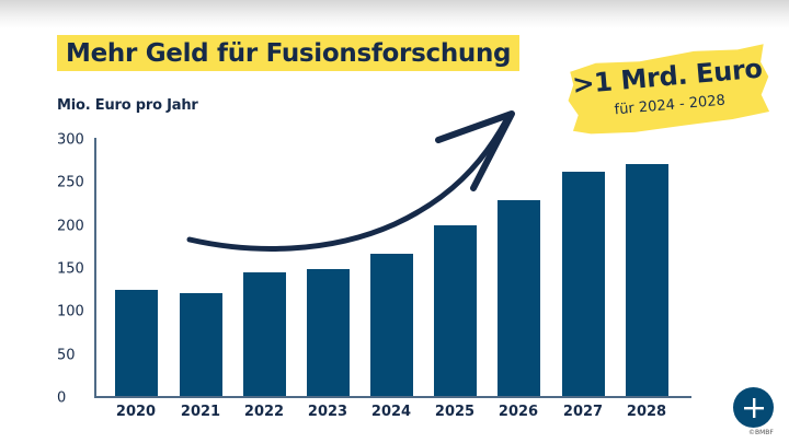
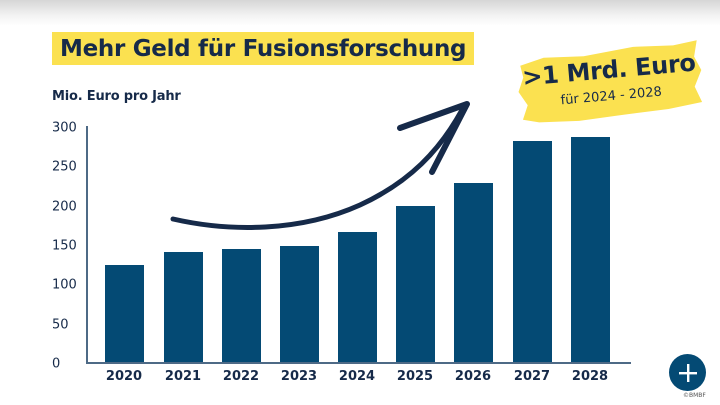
2021: 120 -> 140
2027: 260 -> 280
2028: 270 -> 290
